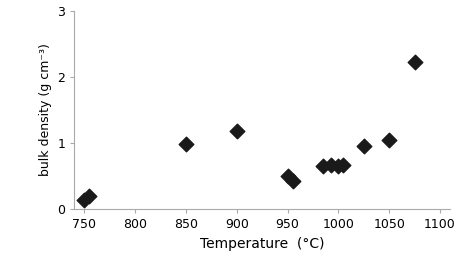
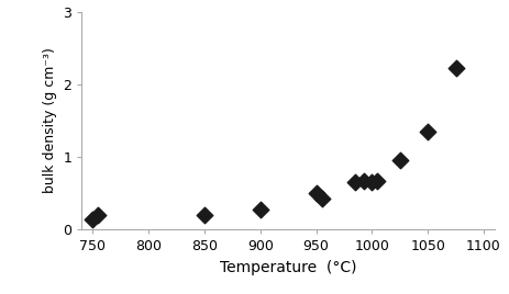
850: 0.98 -> 0.20
900: 1.18 -> 0.27
1050: 1.04 -> 1.35
